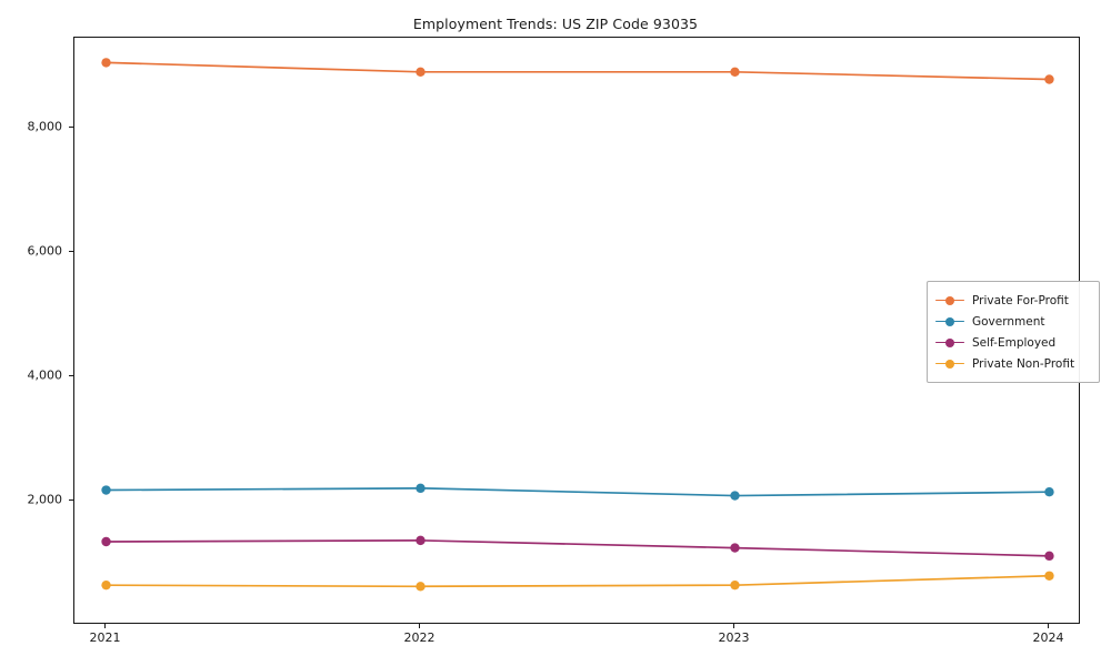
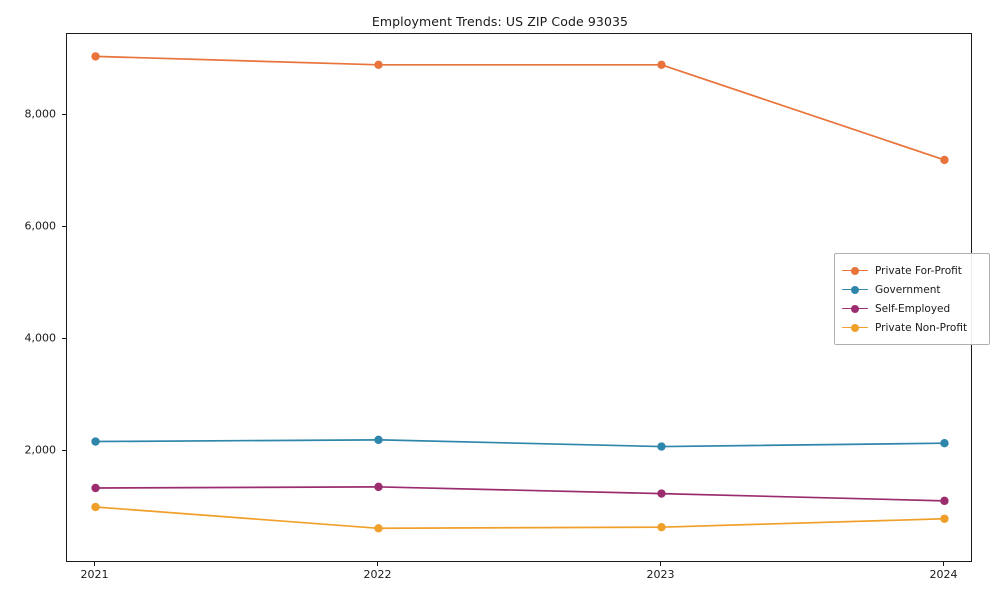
Private Non-Profit/2021: 600 -> 1000
Private For-Profit/2024: 8800 -> 7200
